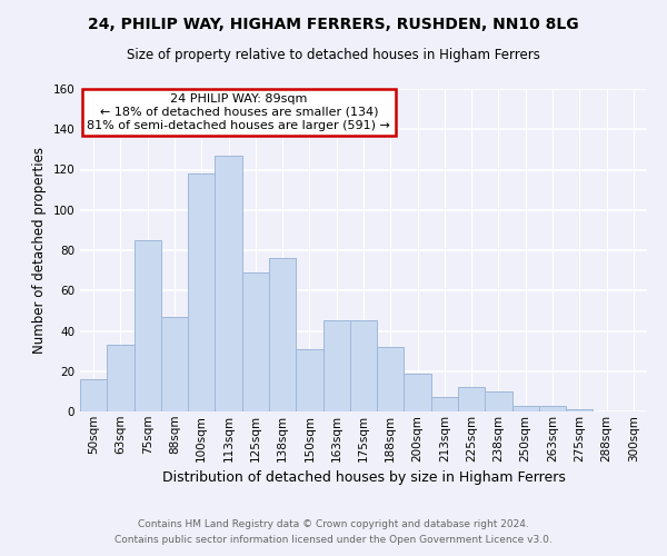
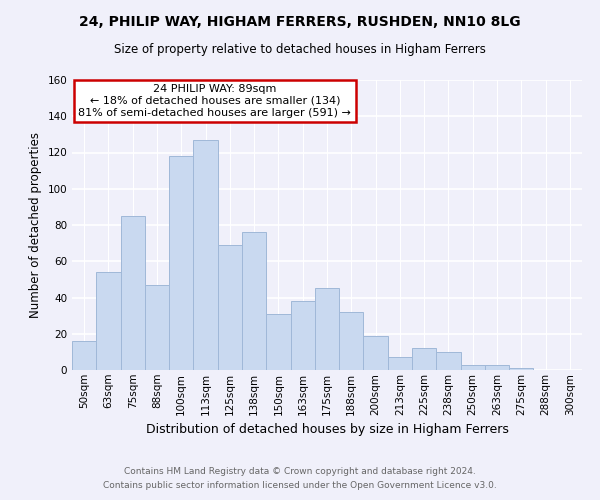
63sqm: 33 -> 54
163sqm: 45 -> 38
